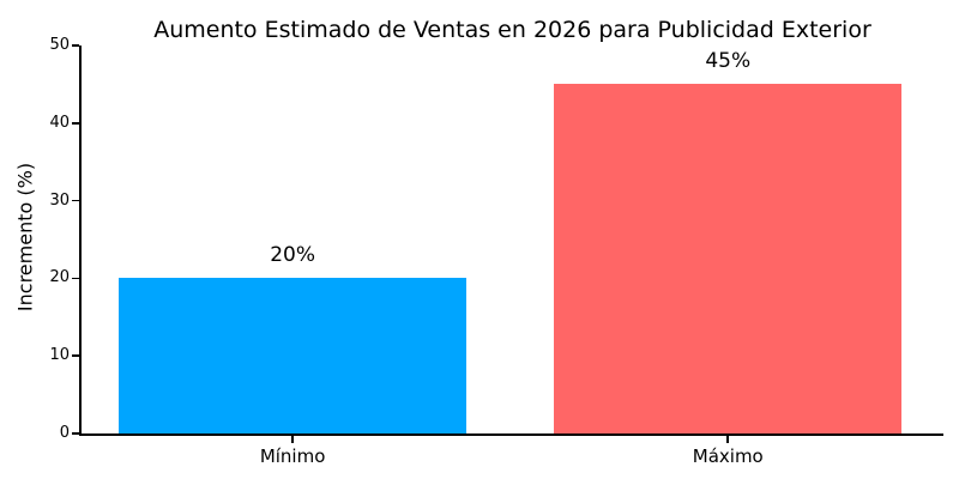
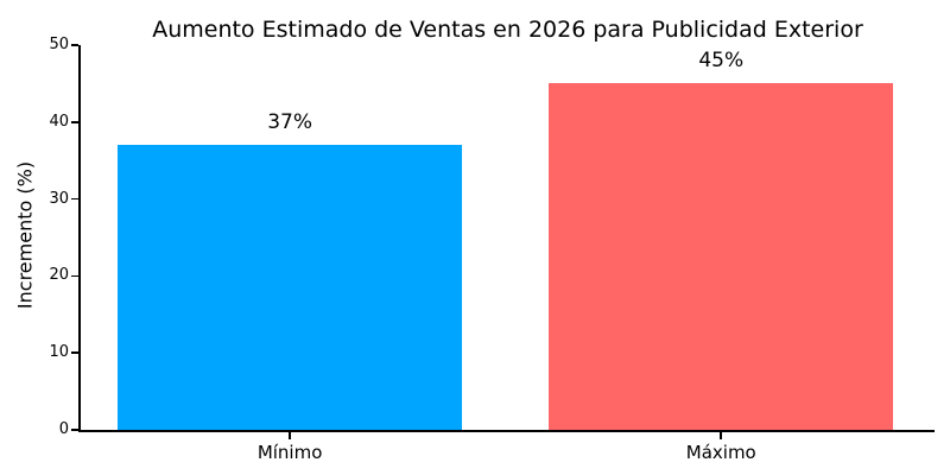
Mínimo: 20% -> 37%
